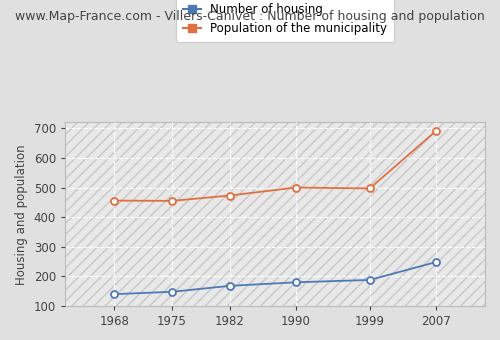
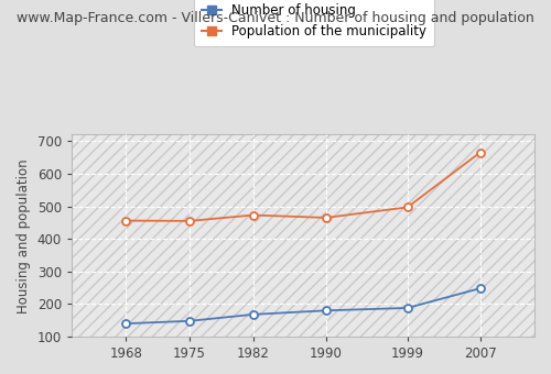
Population of the municipality/1990: 500 -> 465
Population of the municipality/2007: 690 -> 665
